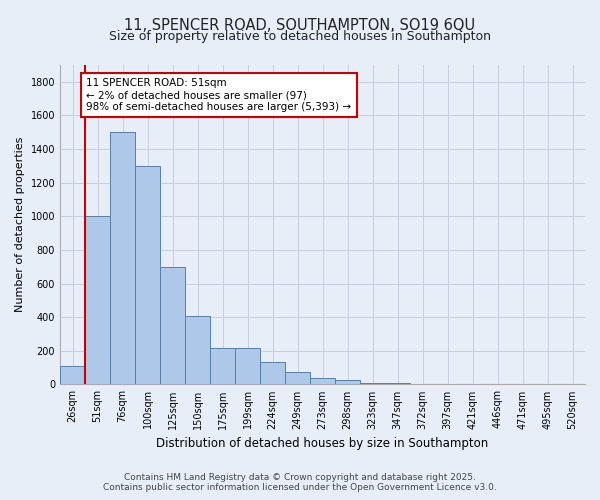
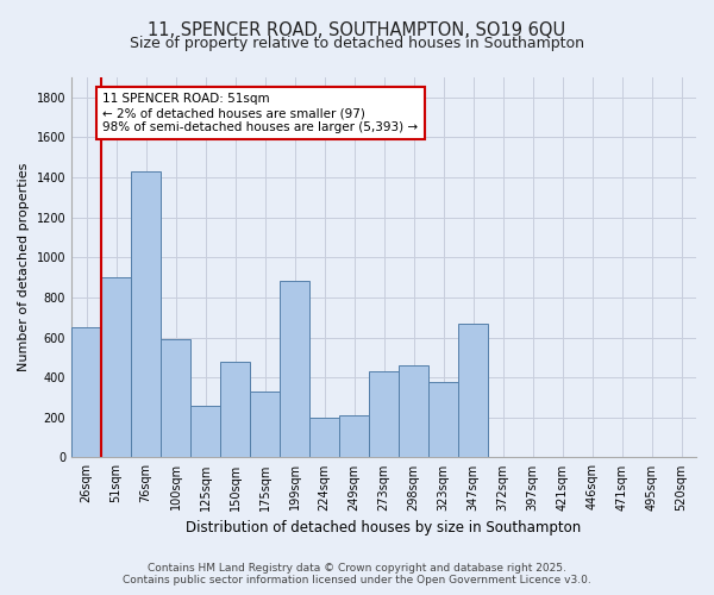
26sqm: 110 -> 650
51sqm: 1000 -> 900
76sqm: 1500 -> 1430
100sqm: 1300 -> 590
125sqm: 700 -> 260
150sqm: 410 -> 480
175sqm: 220 -> 330
199sqm: 220 -> 880
224sqm: 140 -> 200
249sqm: 80 -> 210
273sqm: 40 -> 430
298sqm: 20 -> 460
323sqm: 10 -> 380
347sqm: 10 -> 670
